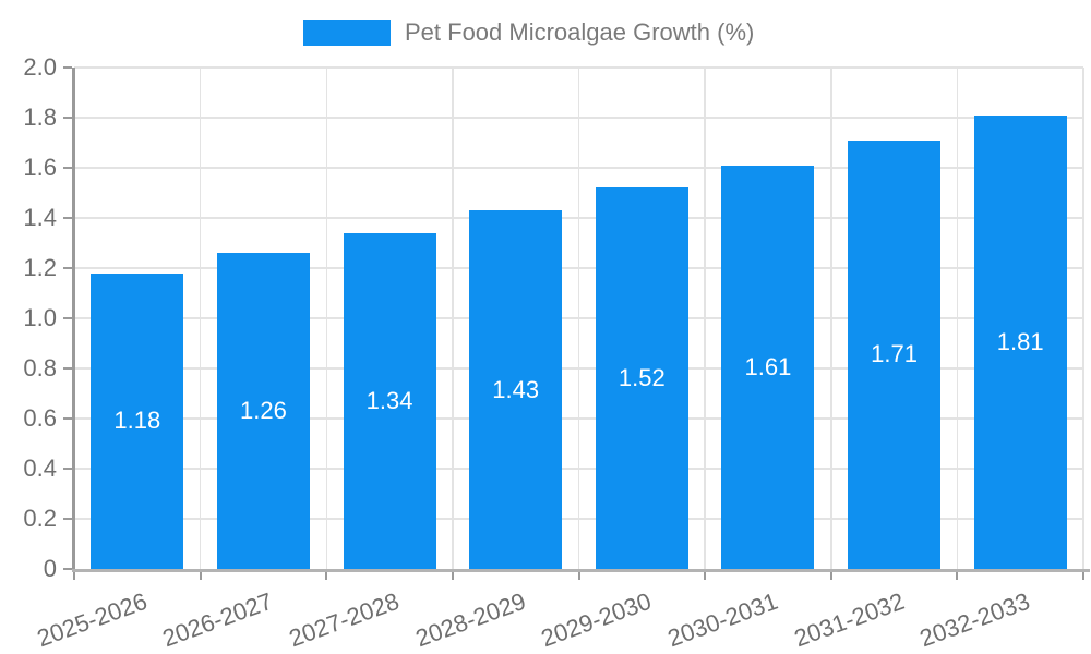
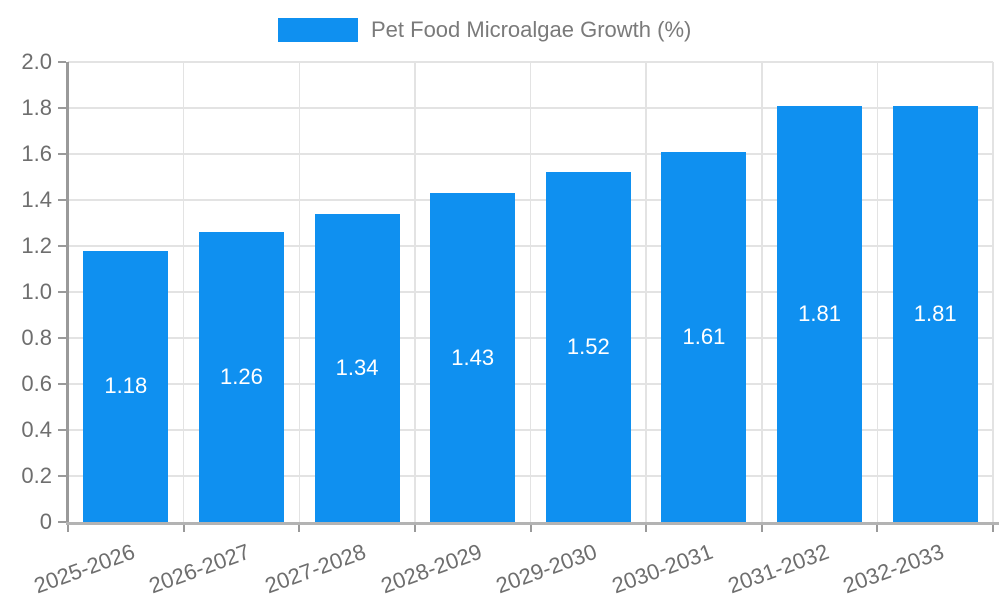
2031-2032: 1.71 -> 1.81
